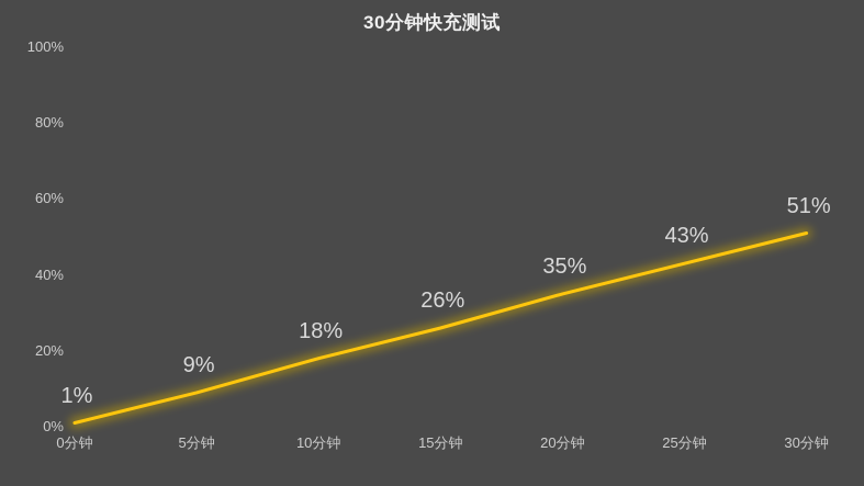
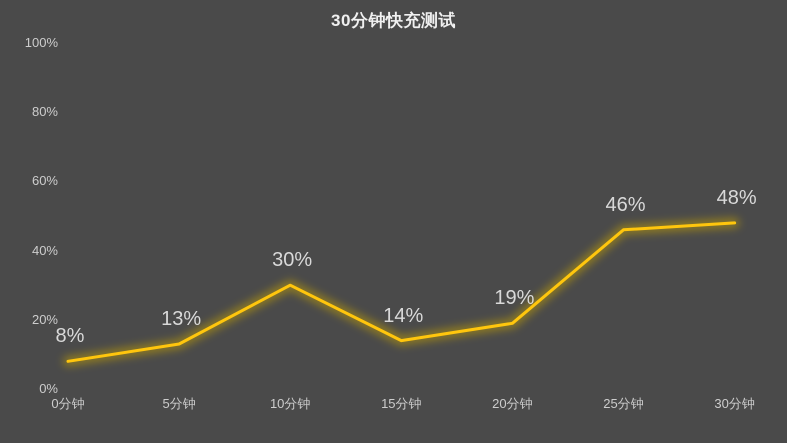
0分钟: 1% -> 8%
5分钟: 9% -> 13%
10分钟: 18% -> 30%
15分钟: 26% -> 14%
20分钟: 35% -> 19%
25分钟: 43% -> 46%
30分钟: 51% -> 48%
